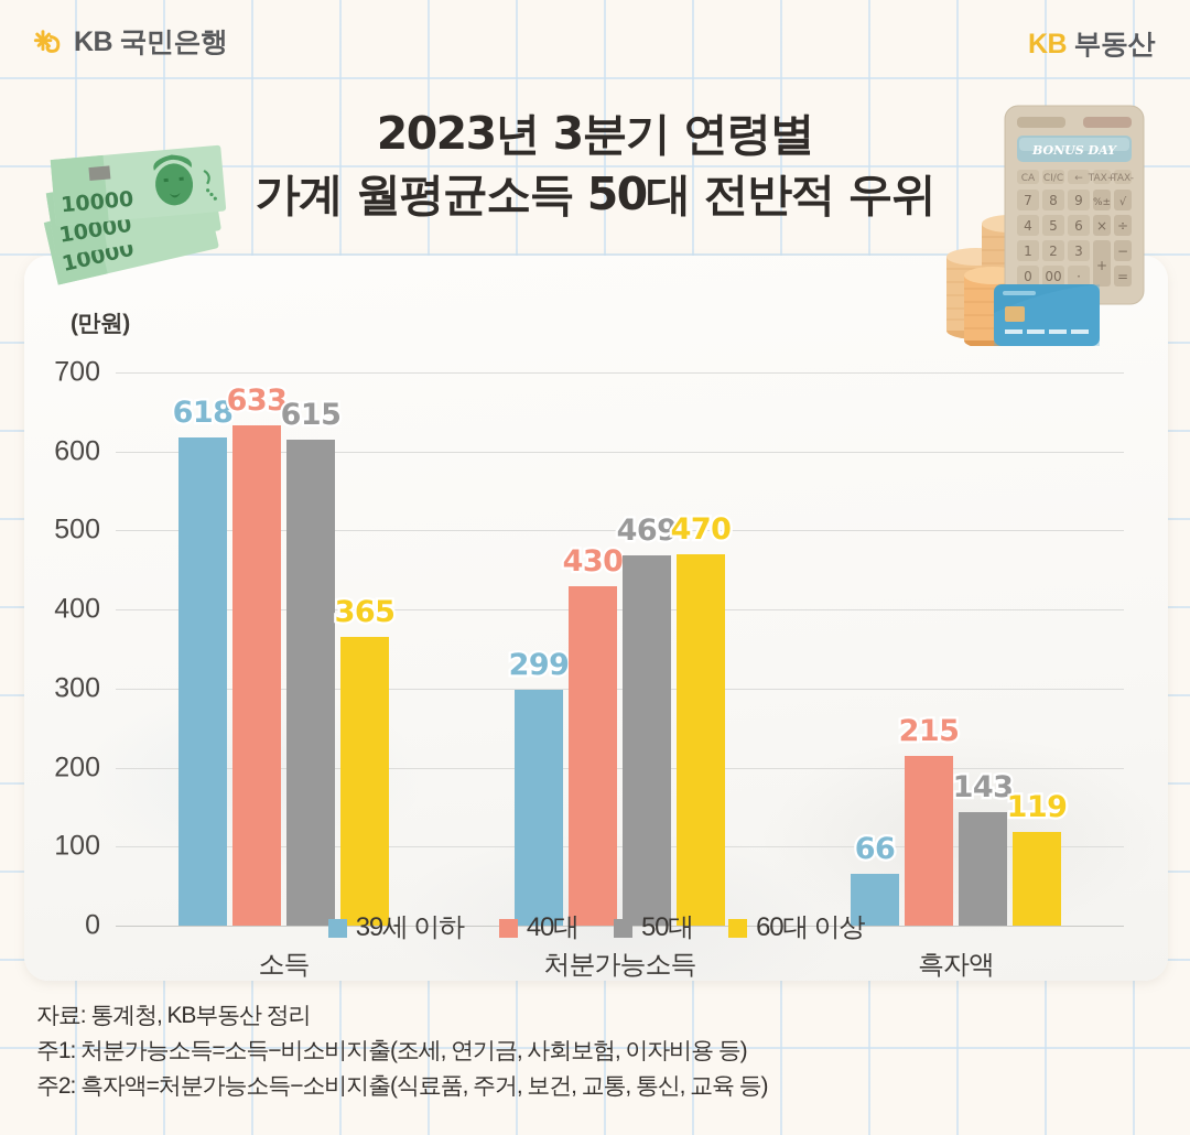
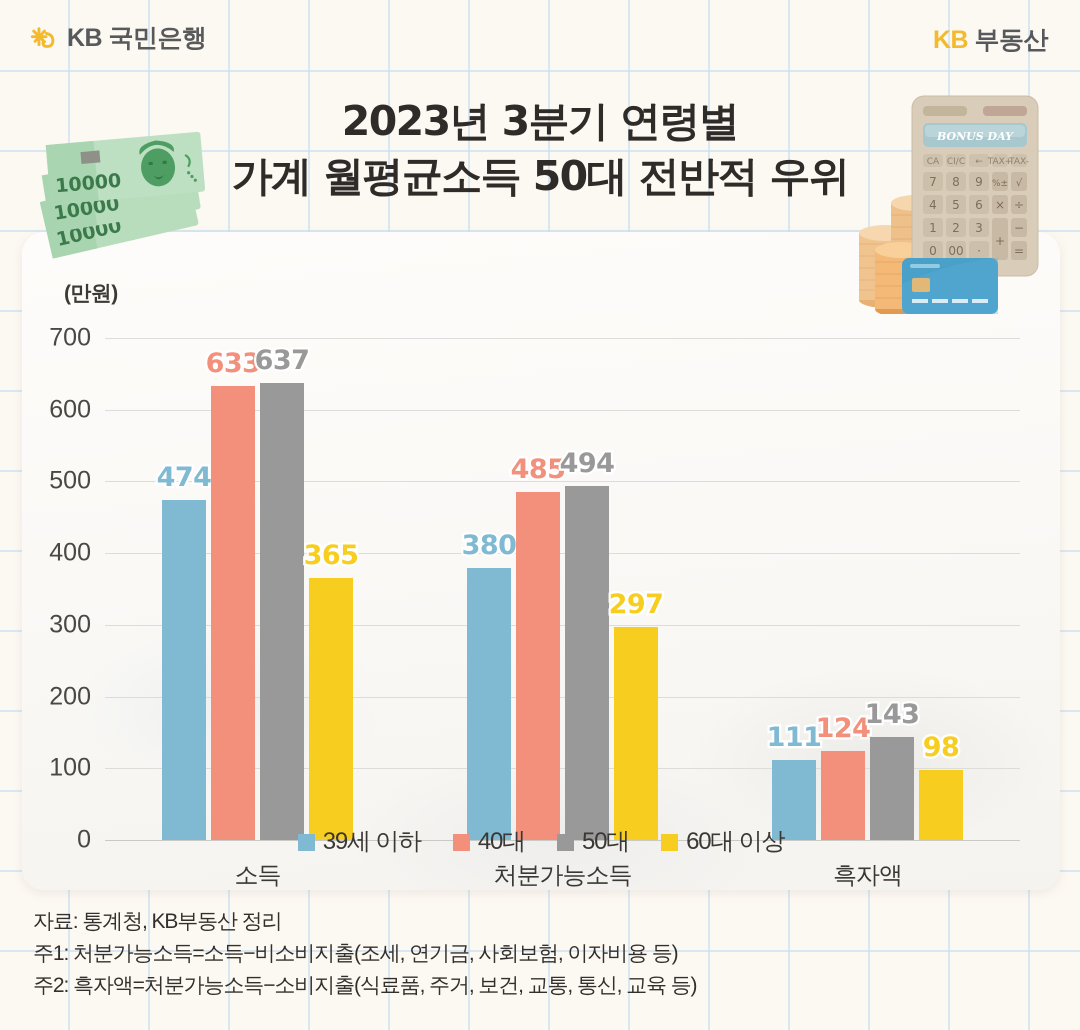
39세 이하/소득: 618 -> 474
50대/소득: 615 -> 637
39세 이하/처분가능소득: 299 -> 380
40대/처분가능소득: 430 -> 485
50대/처분가능소득: 469 -> 494
60대 이상/처분가능소득: 470 -> 297
39세 이하/흑자액: 66 -> 111
40대/흑자액: 215 -> 124
60대 이상/흑자액: 119 -> 98
